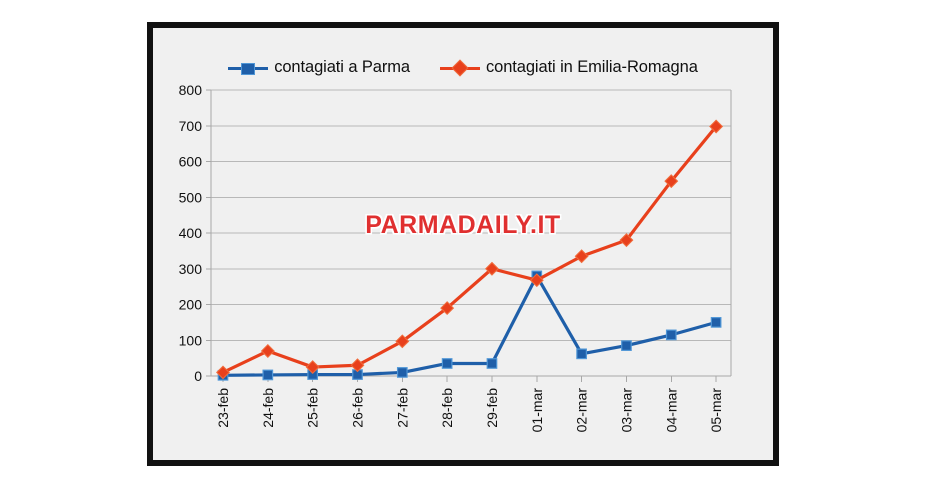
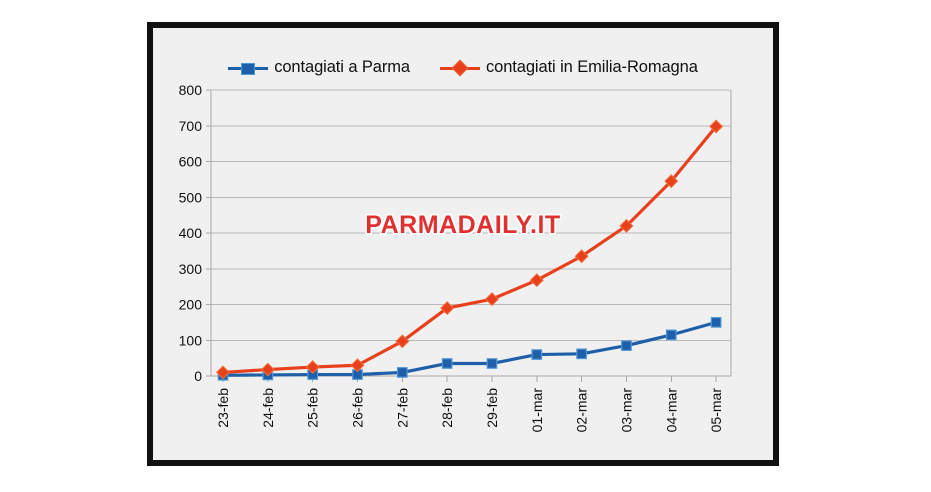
contagiati in Emilia-Romagna/24-feb: 70 -> 20
contagiati in Emilia-Romagna/29-feb: 300 -> 220
contagiati a Parma/01-mar: 280 -> 60
contagiati in Emilia-Romagna/03-mar: 380 -> 420
